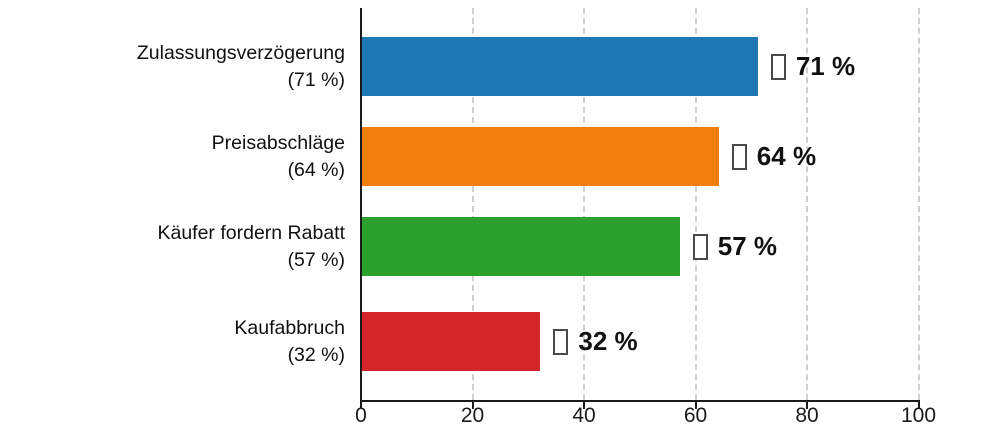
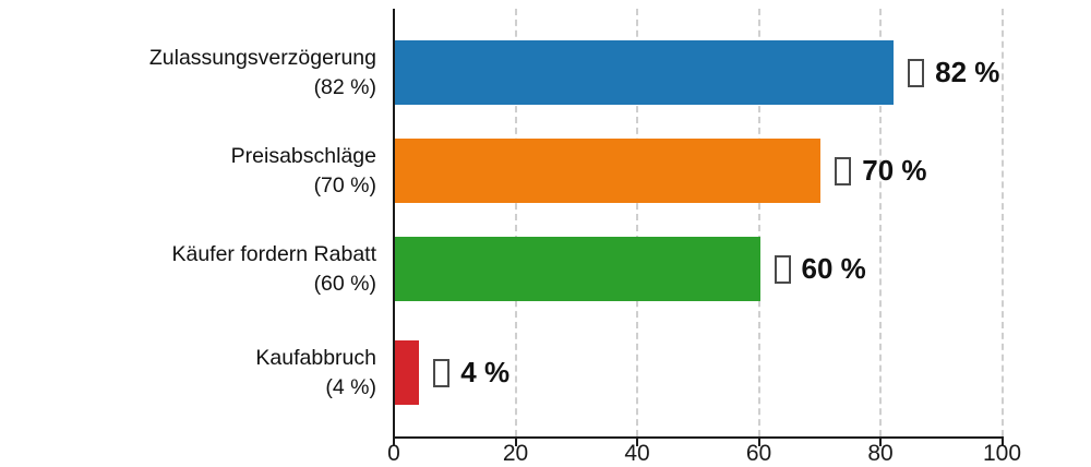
Zulassungsverzögerung: 71 -> 82
Preisabschläge: 64 -> 70
Käufer fordern Rabatt: 57 -> 60
Kaufabbruch: 32 -> 4
